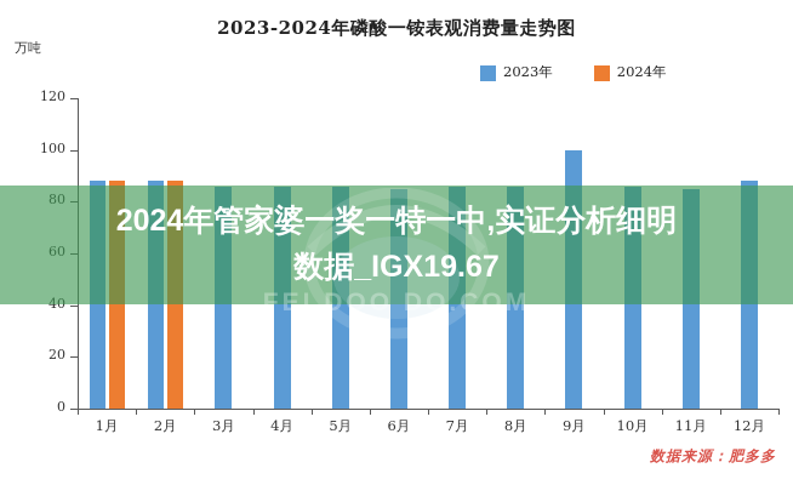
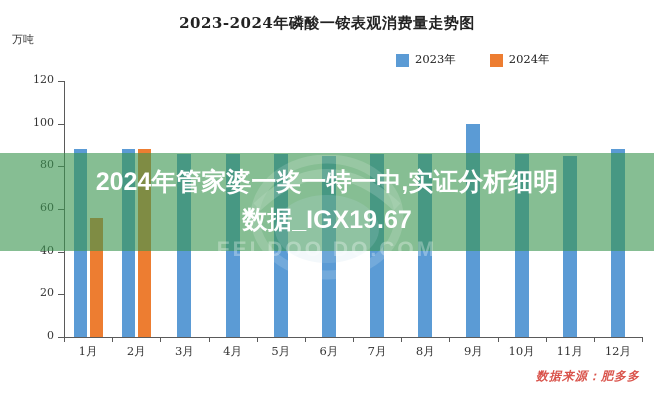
2024年/1月: 88 -> 56
